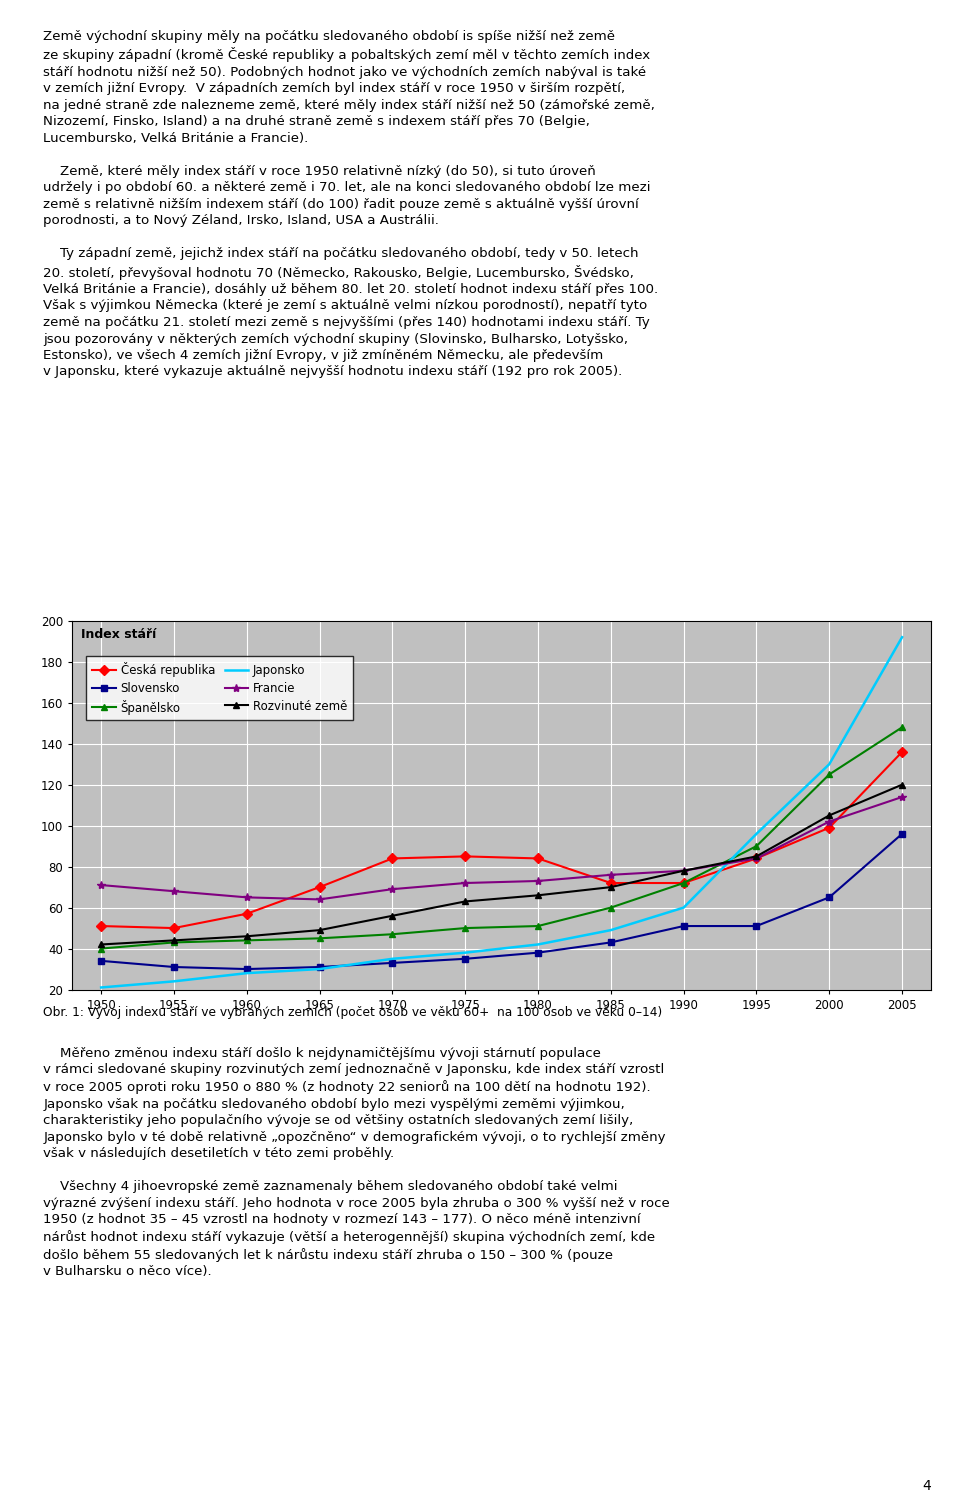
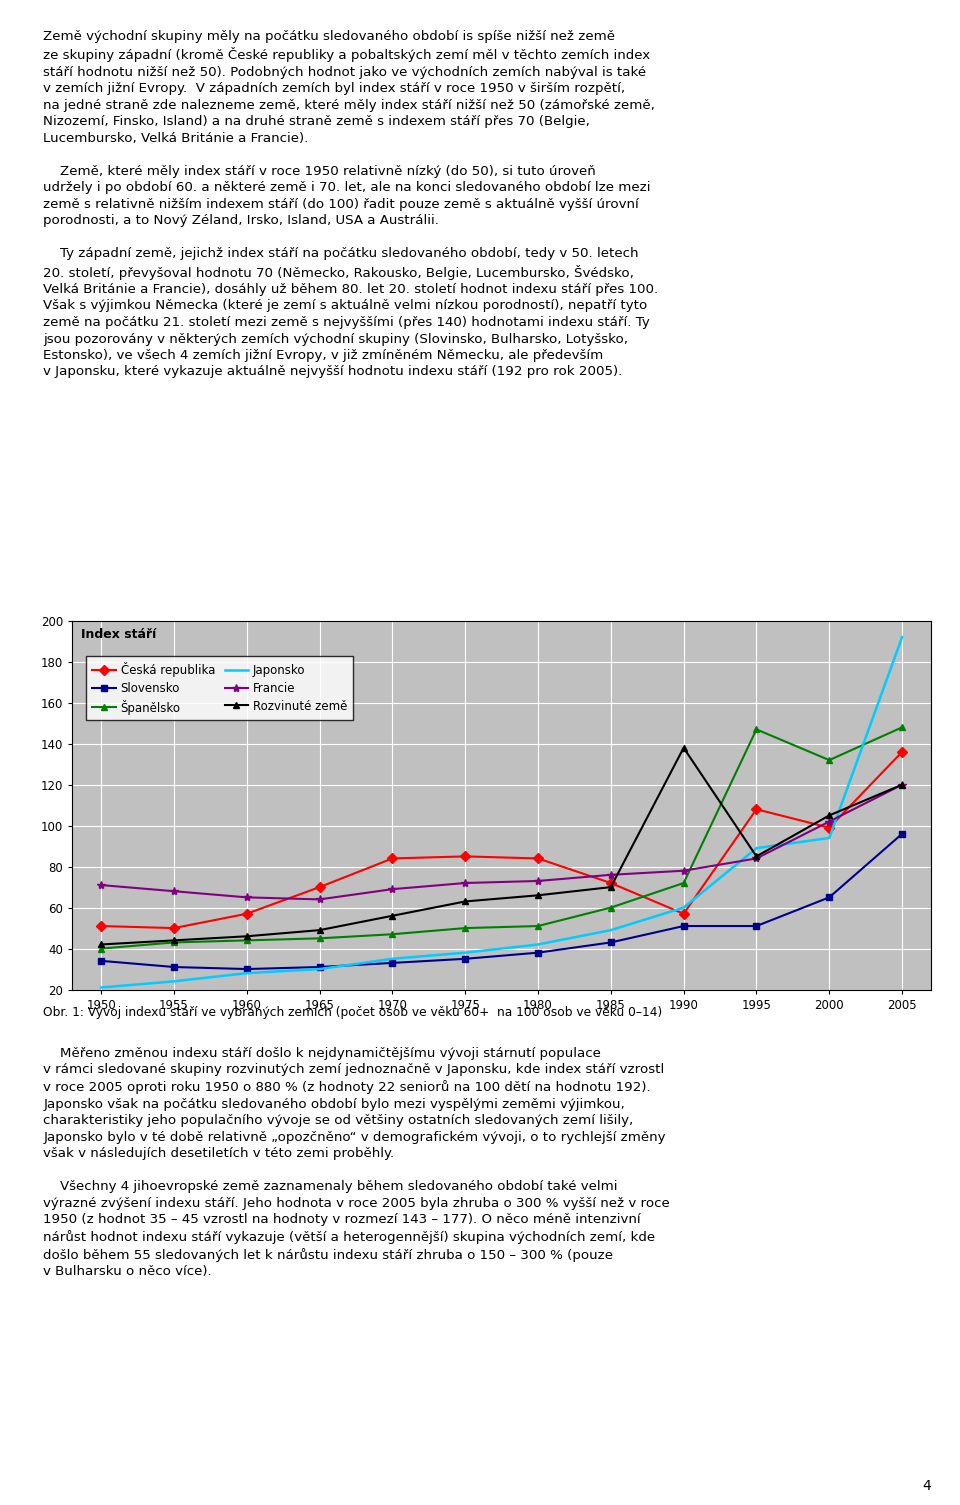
Česká republika/1990: 72 -> 57
Rozvinuté země/1990: 78 -> 138
Česká republika/1995: 84 -> 108
Španělsko/1995: 90 -> 147
Japonsko/1995: 96 -> 89
Španělsko/2000: 125 -> 132
Japonsko/2000: 130 -> 94
Francie/2005: 114 -> 120
